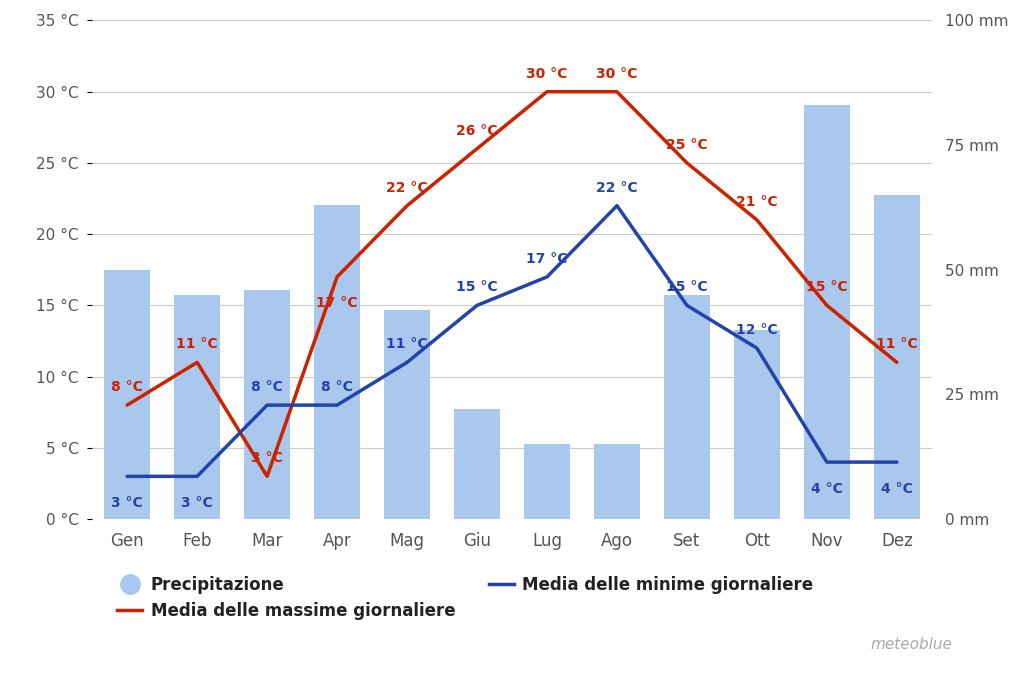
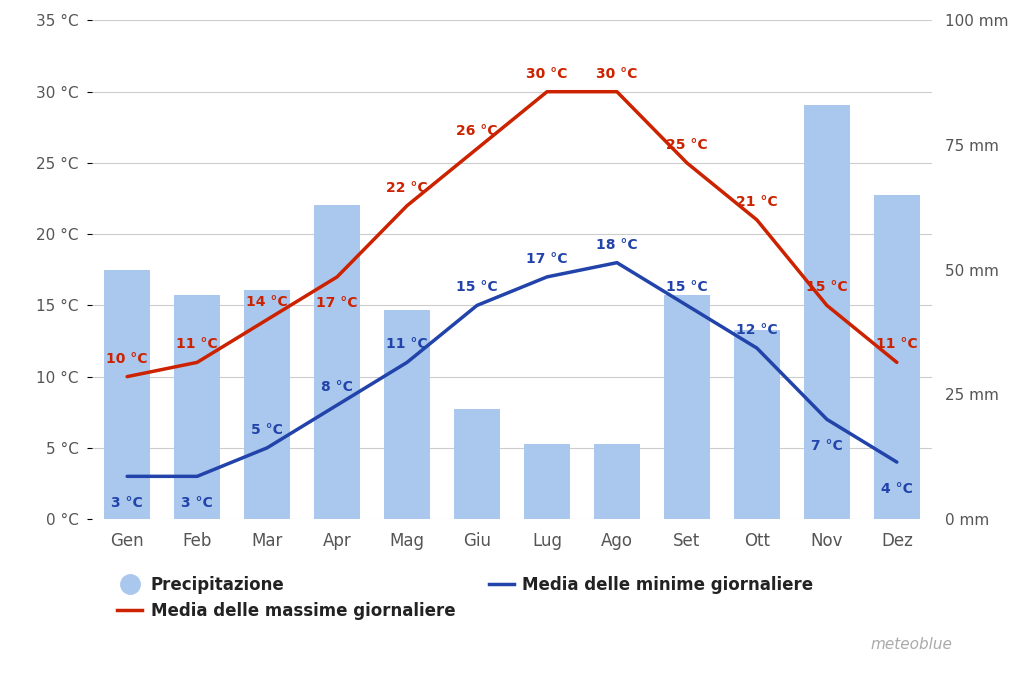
Media delle massime giornaliere/Gen: 8 -> 10
Media delle massime giornaliere/Mar: 3 -> 14
Media delle minime giornaliere/Mar: 8 -> 5
Media delle minime giornaliere/Ago: 22 -> 18
Media delle minime giornaliere/Nov: 4 -> 7
